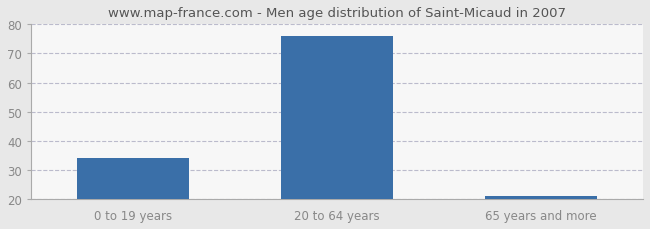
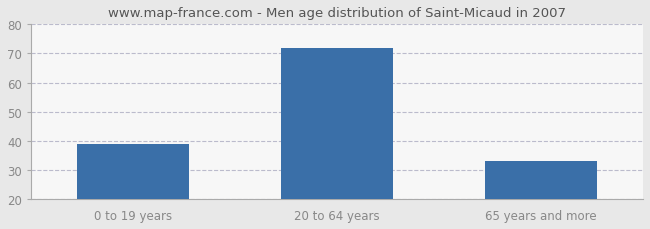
0 to 19 years: 34 -> 39
20 to 64 years: 76 -> 72
65 years and more: 21 -> 33
